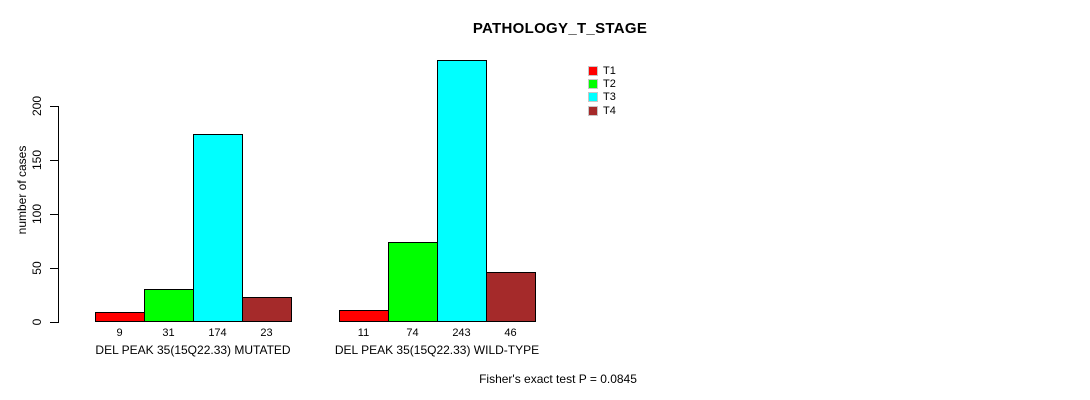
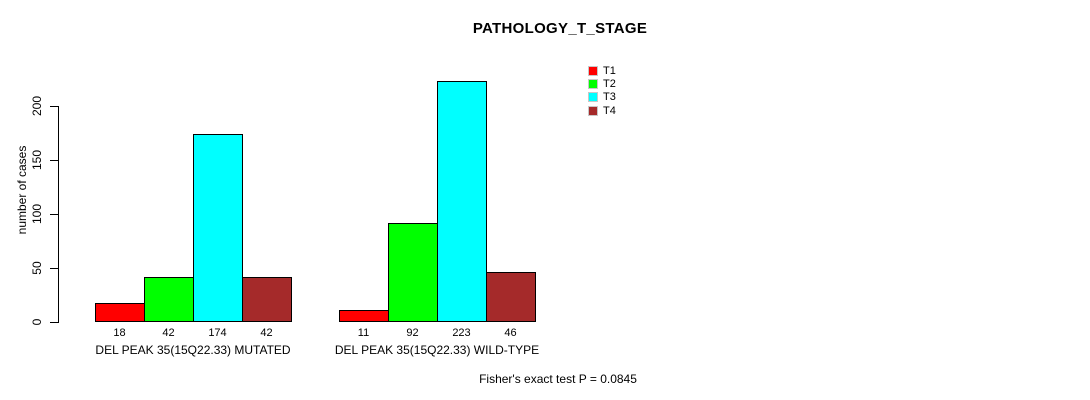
T1/DEL PEAK 35(15Q22.33) MUTATED: 9 -> 18
T2/DEL PEAK 35(15Q22.33) MUTATED: 31 -> 42
T4/DEL PEAK 35(15Q22.33) MUTATED: 23 -> 42
T2/DEL PEAK 35(15Q22.33) WILD-TYPE: 74 -> 92
T3/DEL PEAK 35(15Q22.33) WILD-TYPE: 243 -> 223
